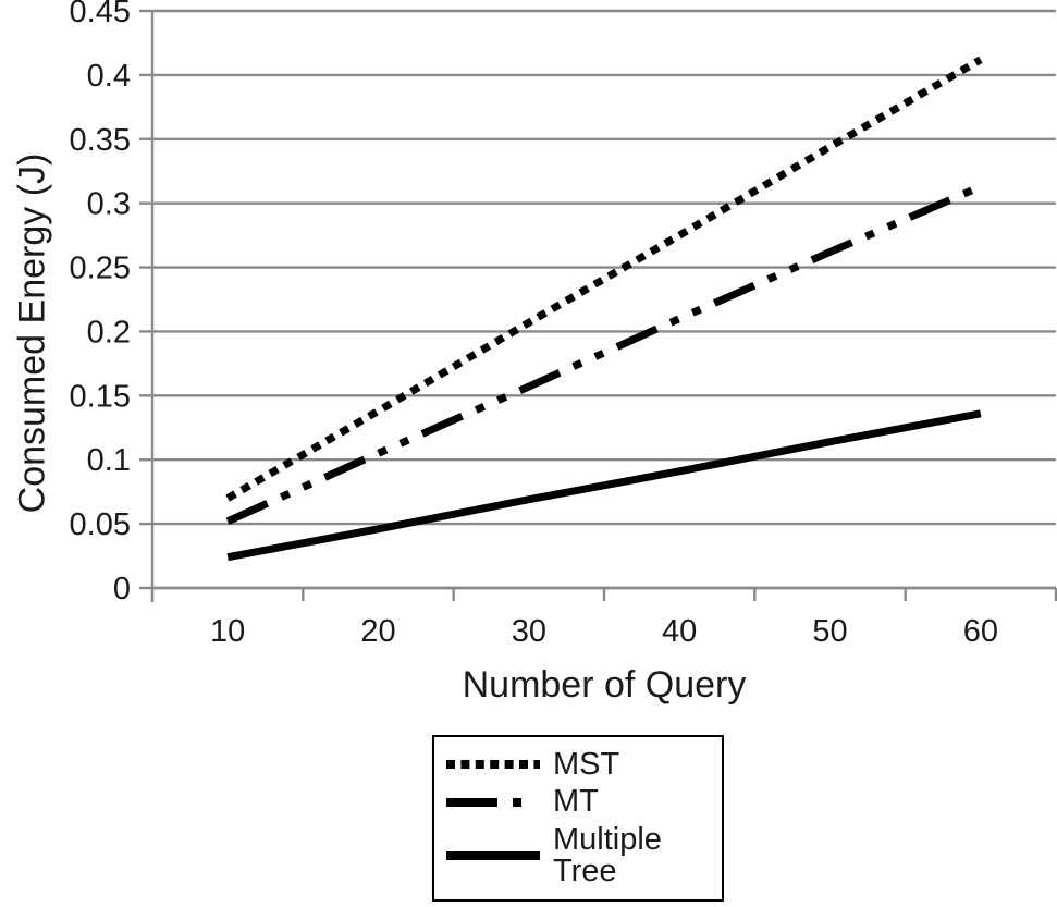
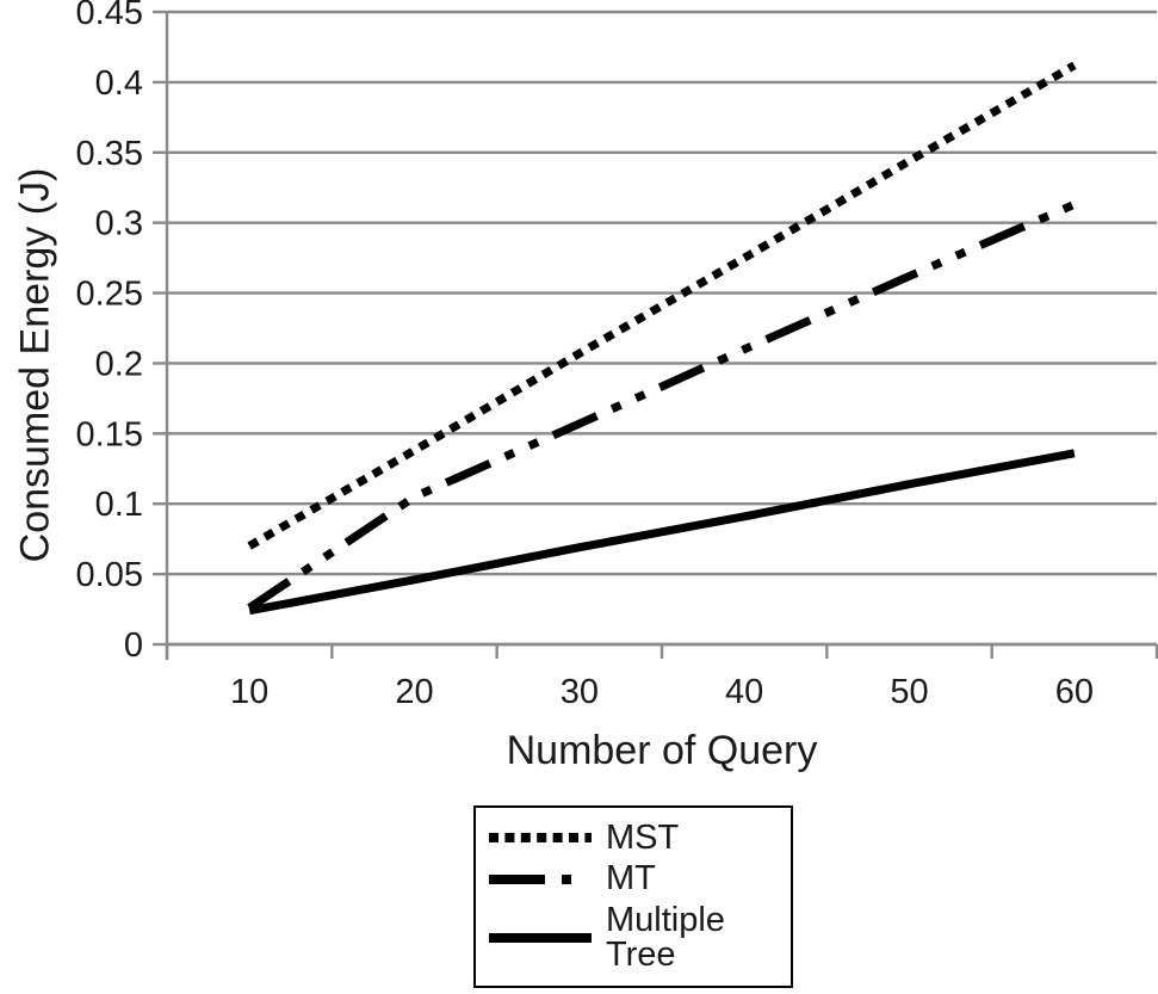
MT/10: 0.052 -> 0.026
